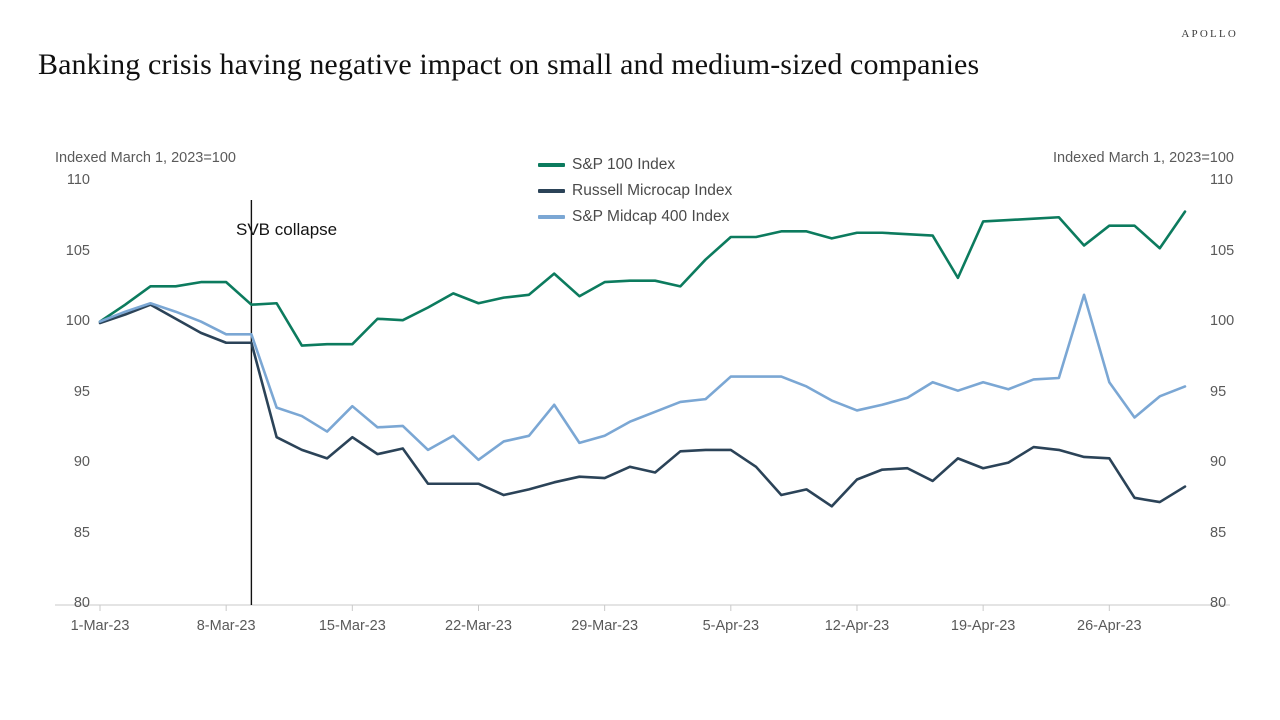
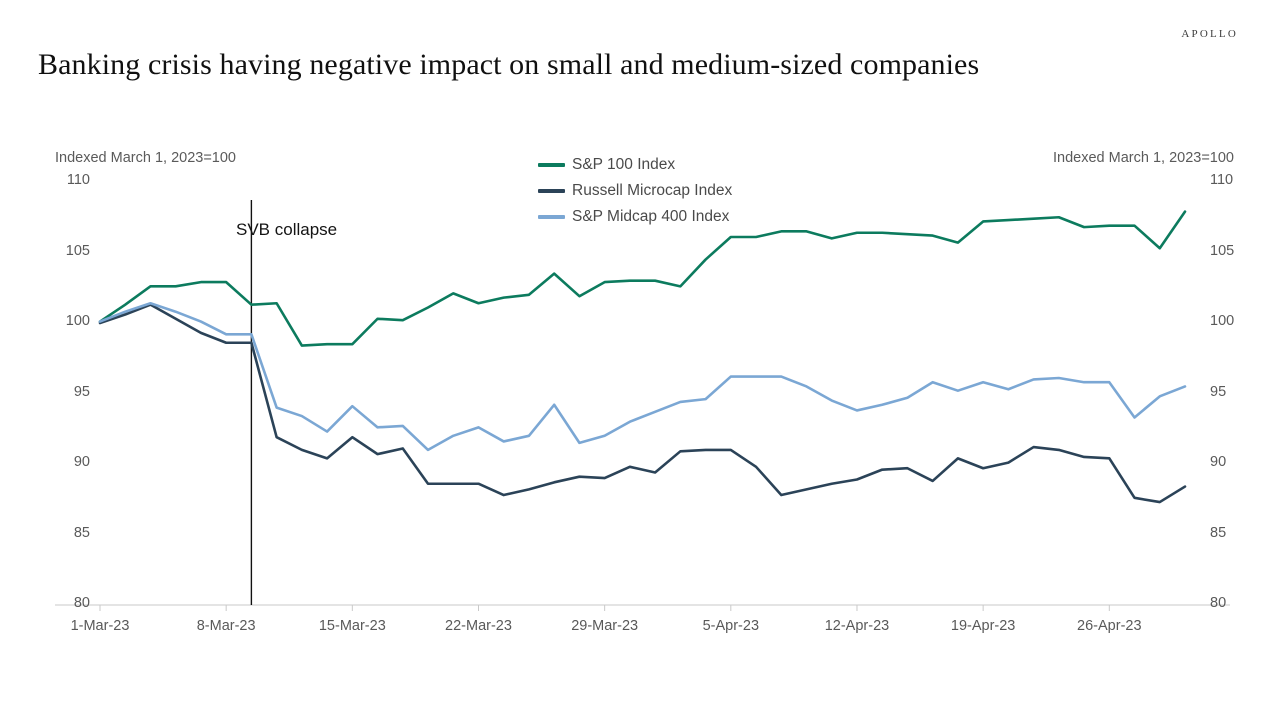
S&P Midcap 400 Index/22-Mar-23: 90.3 -> 92.6
Russell Microcap Index/12-Apr-23: 87.0 -> 88.6
S&P 100 Index/19-Apr-23: 103.2 -> 105.7
S&P 100 Index/26-Apr-23: 105.5 -> 106.8
S&P Midcap 400 Index/26-Apr-23: 102.0 -> 95.8
